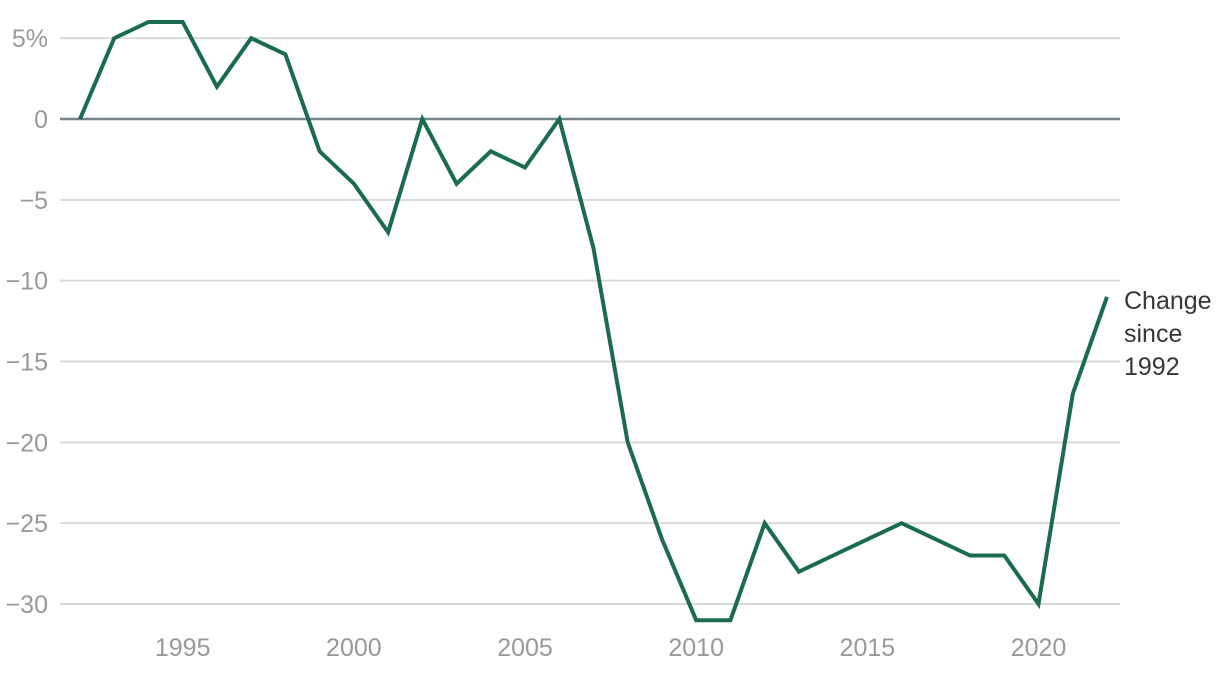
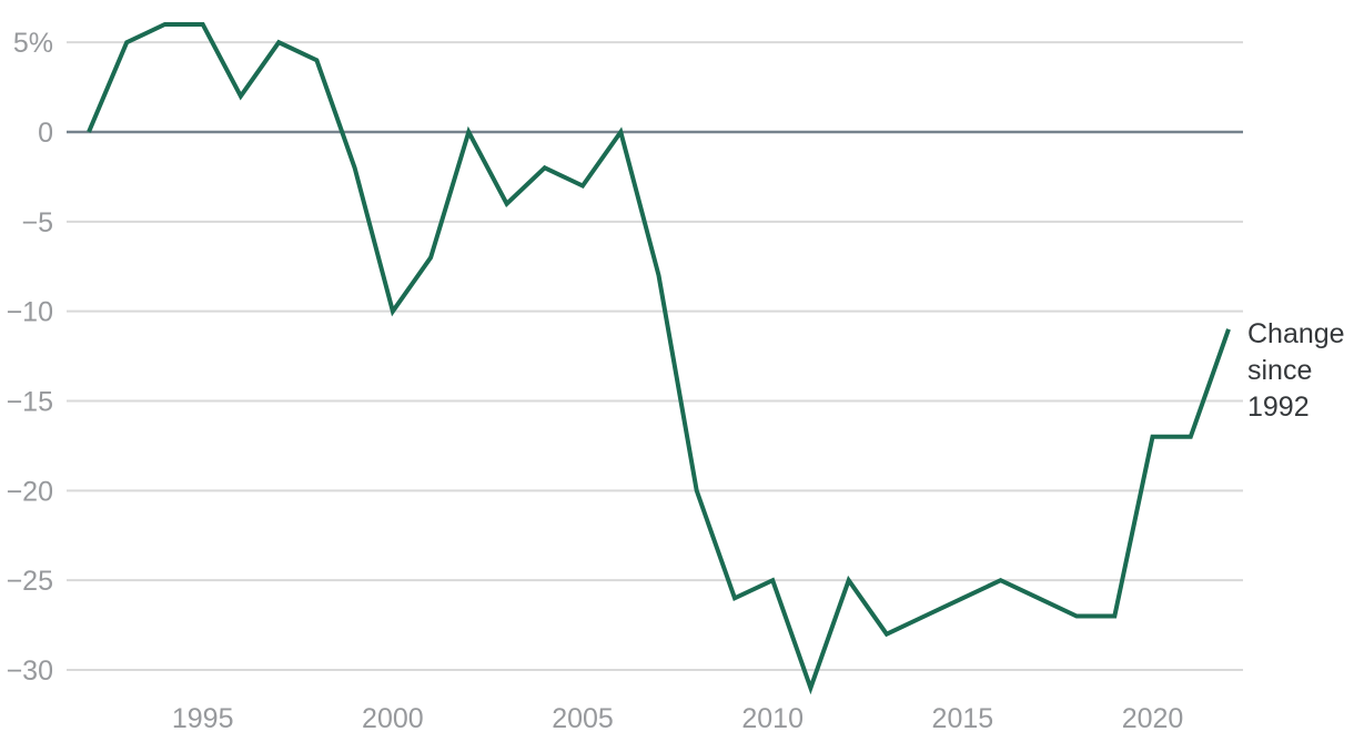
2000: -4% -> -10%
2010: -31% -> -25%
2020: -30% -> -17%
